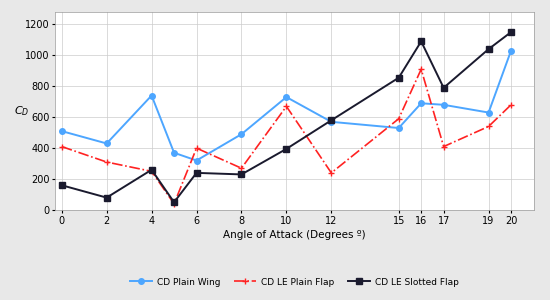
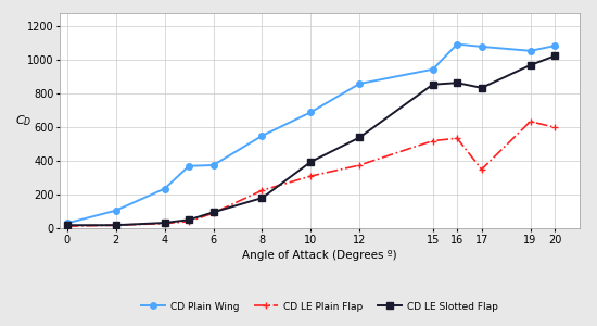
CD Plain Wing/0: 510 -> 30
CD LE Plain Flap/0: 410 -> 10
CD LE Slotted Flap/0: 160 -> 20
CD Plain Wing/2: 430 -> 100
CD LE Plain Flap/2: 310 -> 20
CD LE Slotted Flap/2: 80 -> 20
CD Plain Wing/4: 740 -> 240
CD LE Plain Flap/4: 250 -> 30
CD LE Slotted Flap/4: 260 -> 30
CD Plain Wing/6: 320 -> 380
CD LE Plain Flap/6: 400 -> 90
CD LE Slotted Flap/6: 240 -> 100
CD Plain Wing/8: 490 -> 550
CD LE Plain Flap/8: 270 -> 220
CD LE Slotted Flap/8: 230 -> 180
CD Plain Wing/10: 730 -> 690
CD LE Plain Flap/10: 670 -> 310
CD Plain Wing/12: 570 -> 860
CD LE Plain Flap/12: 240 -> 380
CD LE Slotted Flap/12: 580 -> 540
CD Plain Wing/15: 530 -> 940
CD LE Plain Flap/15: 590 -> 520
CD Plain Wing/16: 690 -> 1100
CD LE Plain Flap/16: 910 -> 540
CD LE Slotted Flap/16: 1090 -> 860
CD Plain Wing/17: 680 -> 1080
CD LE Plain Flap/17: 410 -> 350
CD LE Slotted Flap/17: 790 -> 840
CD Plain Wing/19: 630 -> 1060
CD LE Plain Flap/19: 540 -> 640
CD LE Slotted Flap/19: 1040 -> 970
CD Plain Wing/20: 1030 -> 1080
CD LE Plain Flap/20: 680 -> 600
CD LE Slotted Flap/20: 1150 -> 1020
